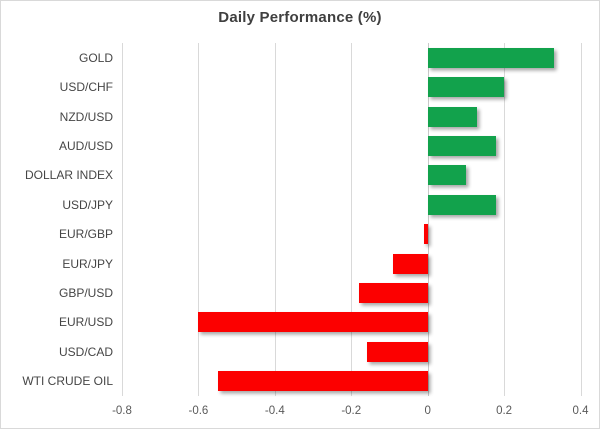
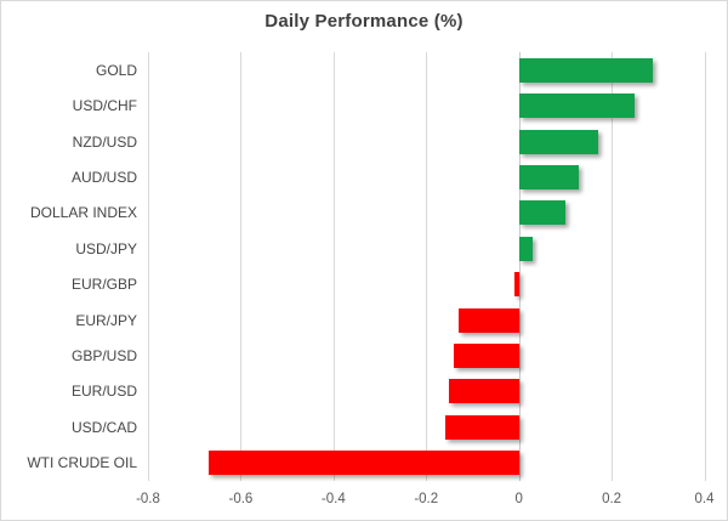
GOLD: 0.33 -> 0.29
USD/CHF: 0.20 -> 0.25
NZD/USD: 0.13 -> 0.17
AUD/USD: 0.18 -> 0.13
USD/JPY: 0.18 -> 0.03
EUR/JPY: -0.09 -> -0.13
GBP/USD: -0.18 -> -0.14
EUR/USD: -0.60 -> -0.15
WTI CRUDE OIL: -0.55 -> -0.67
